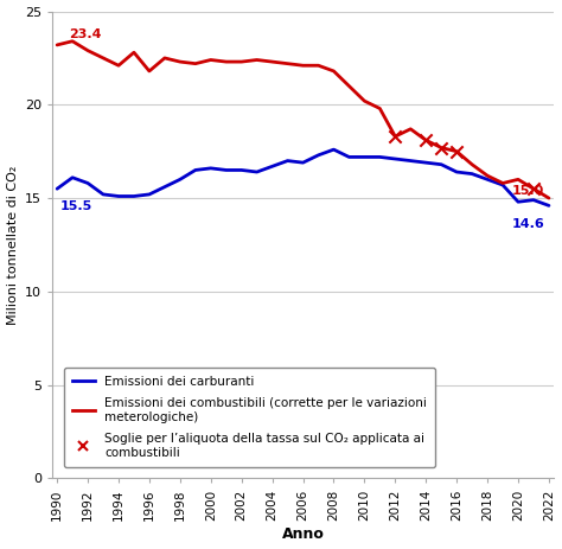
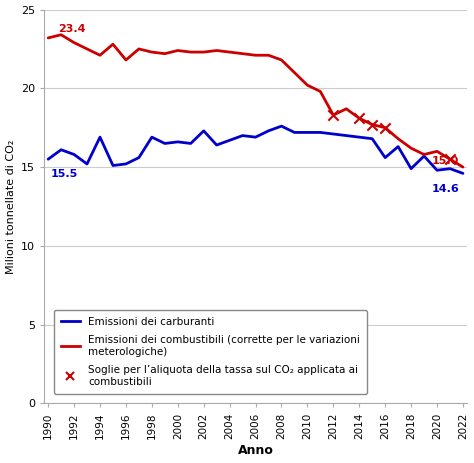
Emissioni dei carburanti/1994: 15.1 -> 16.9
Emissioni dei carburanti/1998: 16.0 -> 16.9
Emissioni dei carburanti/2002: 16.5 -> 17.3
Emissioni dei carburanti/2016: 16.4 -> 15.6
Emissioni dei carburanti/2018: 16.0 -> 14.9
